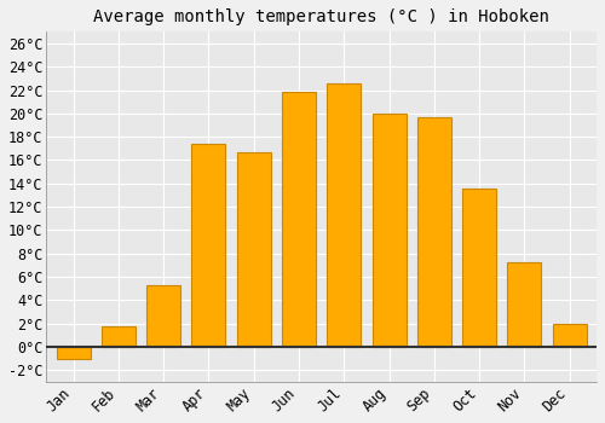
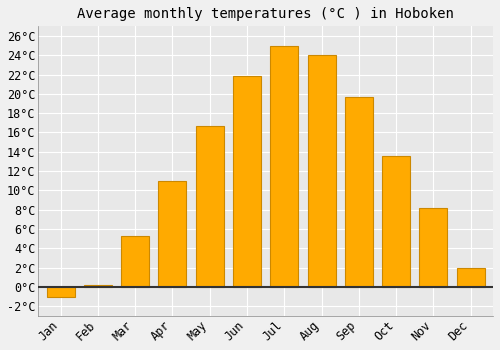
Feb: 1.8°C -> 0.2°C
Apr: 17.4°C -> 11.0°C
Jul: 22.6°C -> 25.0°C
Aug: 20.0°C -> 24.0°C
Nov: 7.2°C -> 8.2°C
